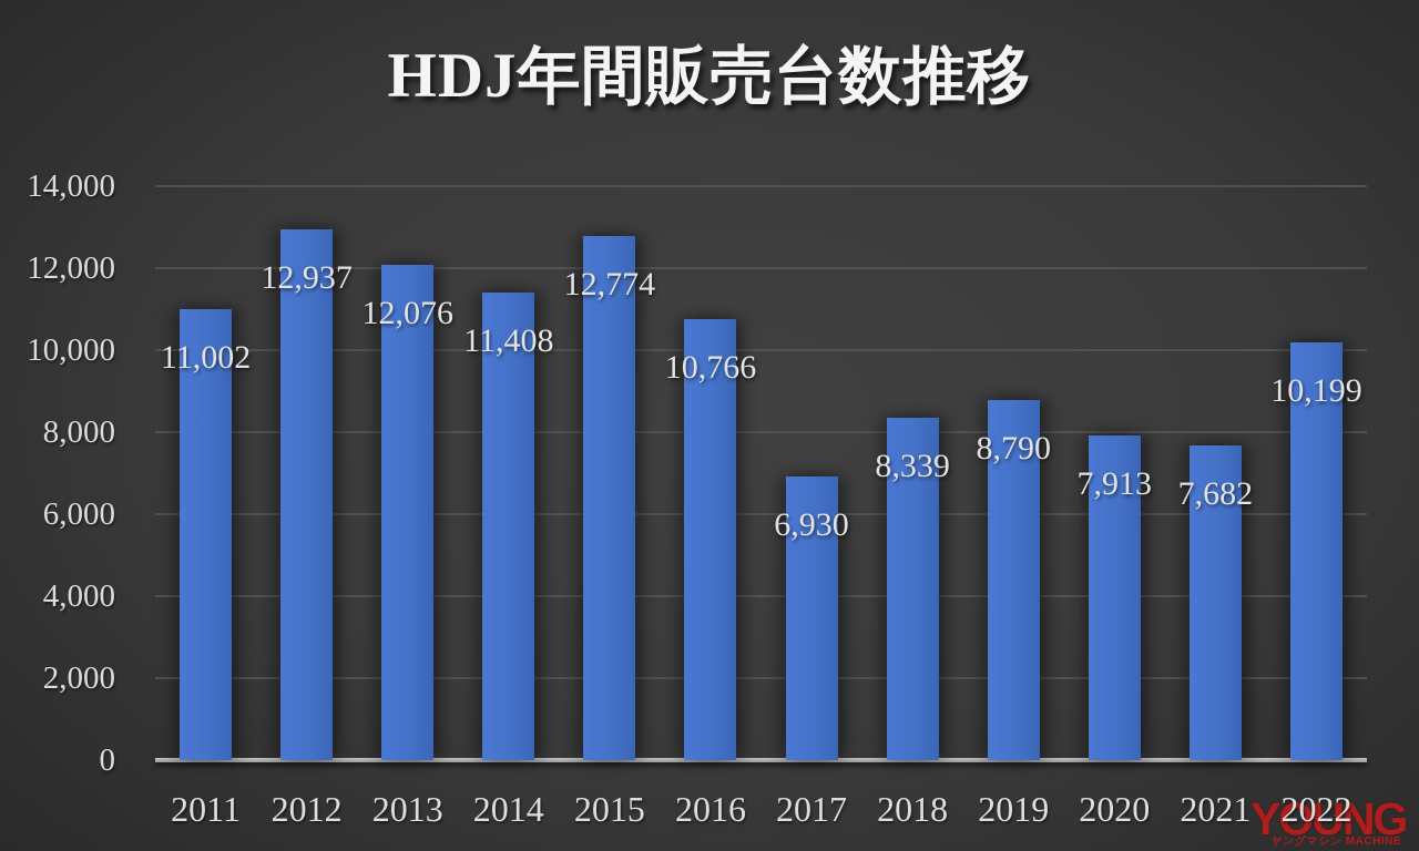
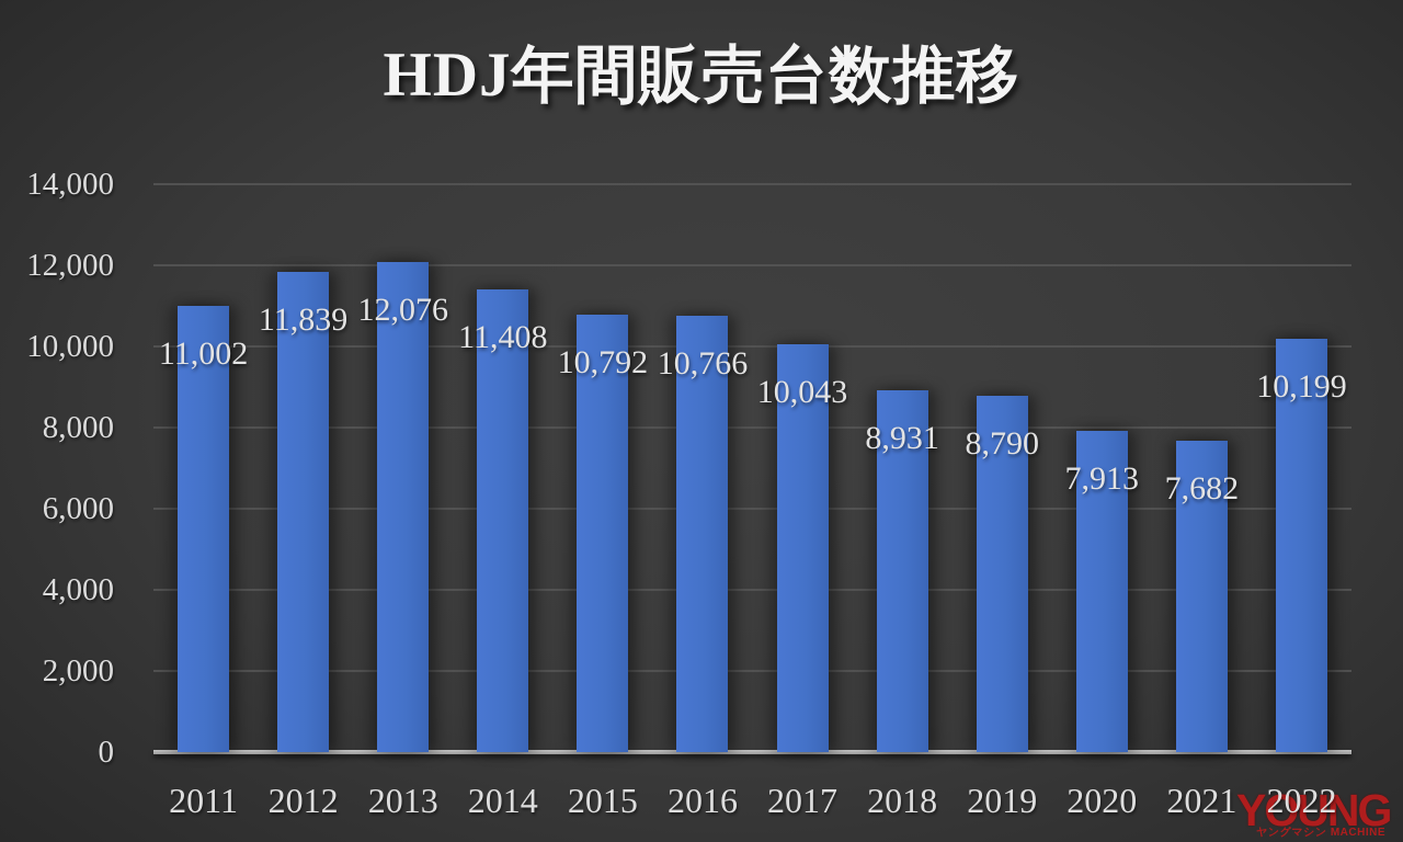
2012: 12,937 -> 11,839
2015: 12,774 -> 10,792
2017: 6,930 -> 10,043
2018: 8,339 -> 8,931
